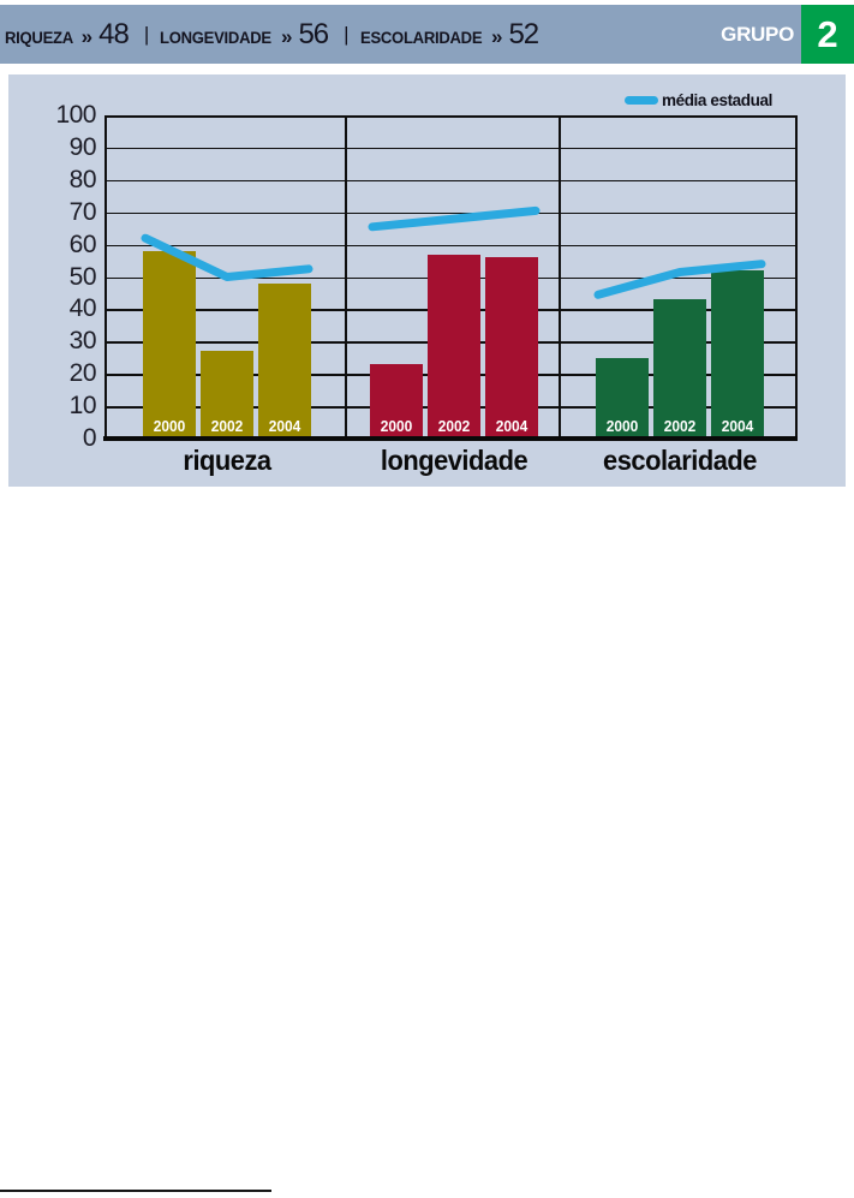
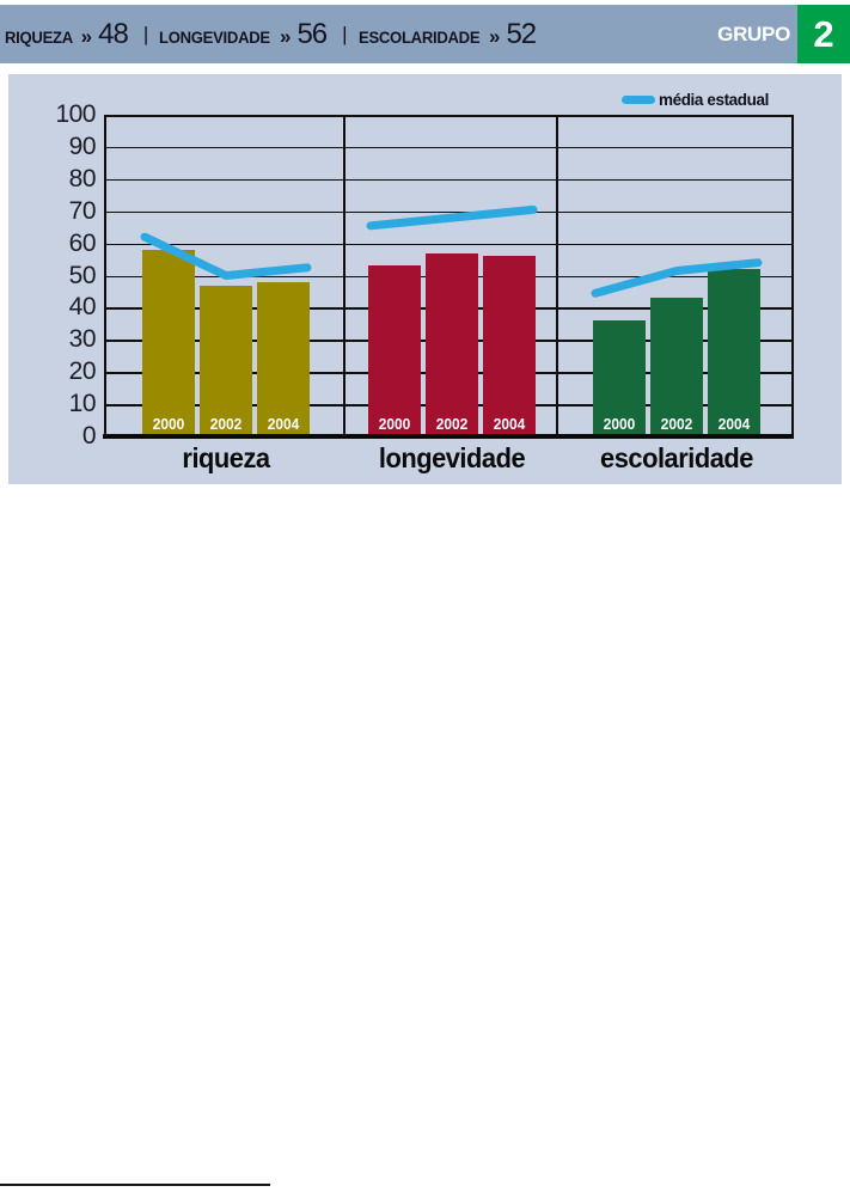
longevidade/riqueza: 23 -> 53
escolaridade/riqueza: 25 -> 36
riqueza/longevidade: 27 -> 47
